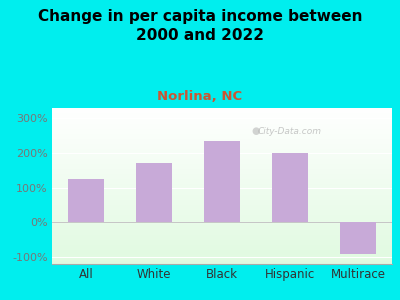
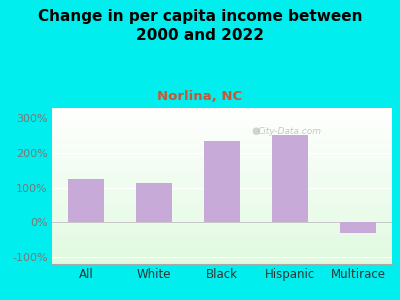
White: 170% -> 115%
Hispanic: 200% -> 252%
Multirace: -90% -> -30%
